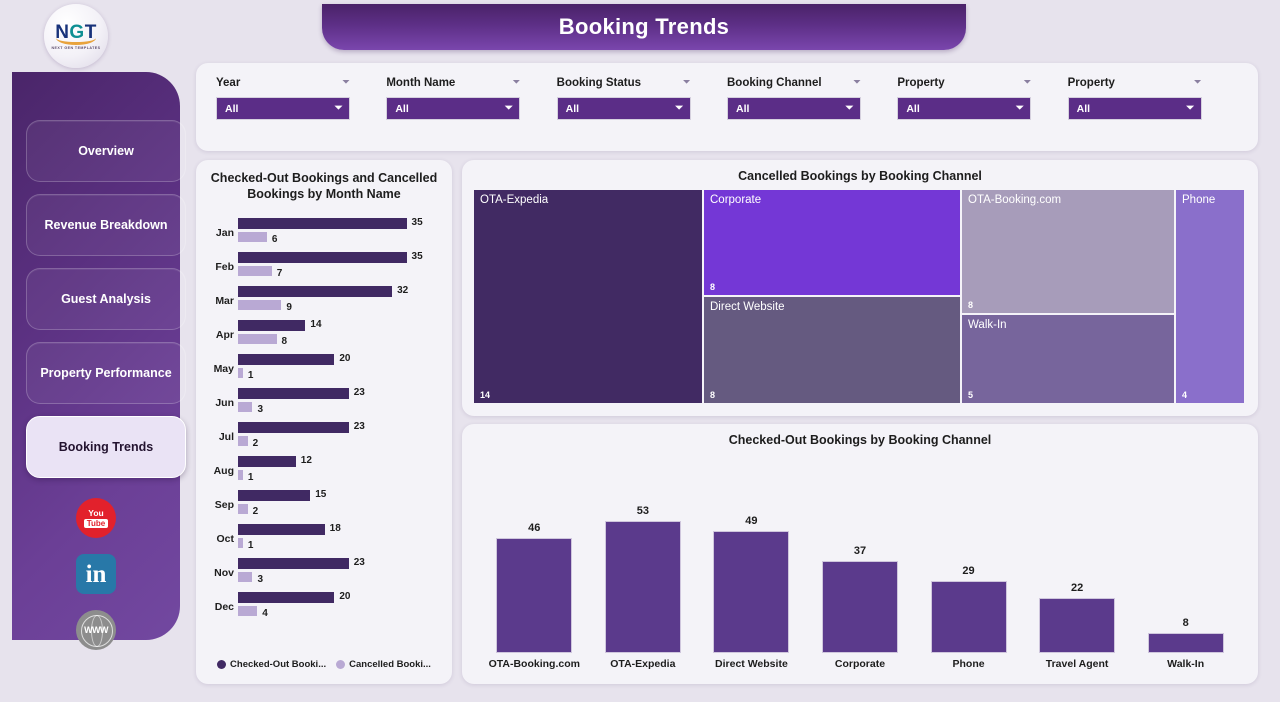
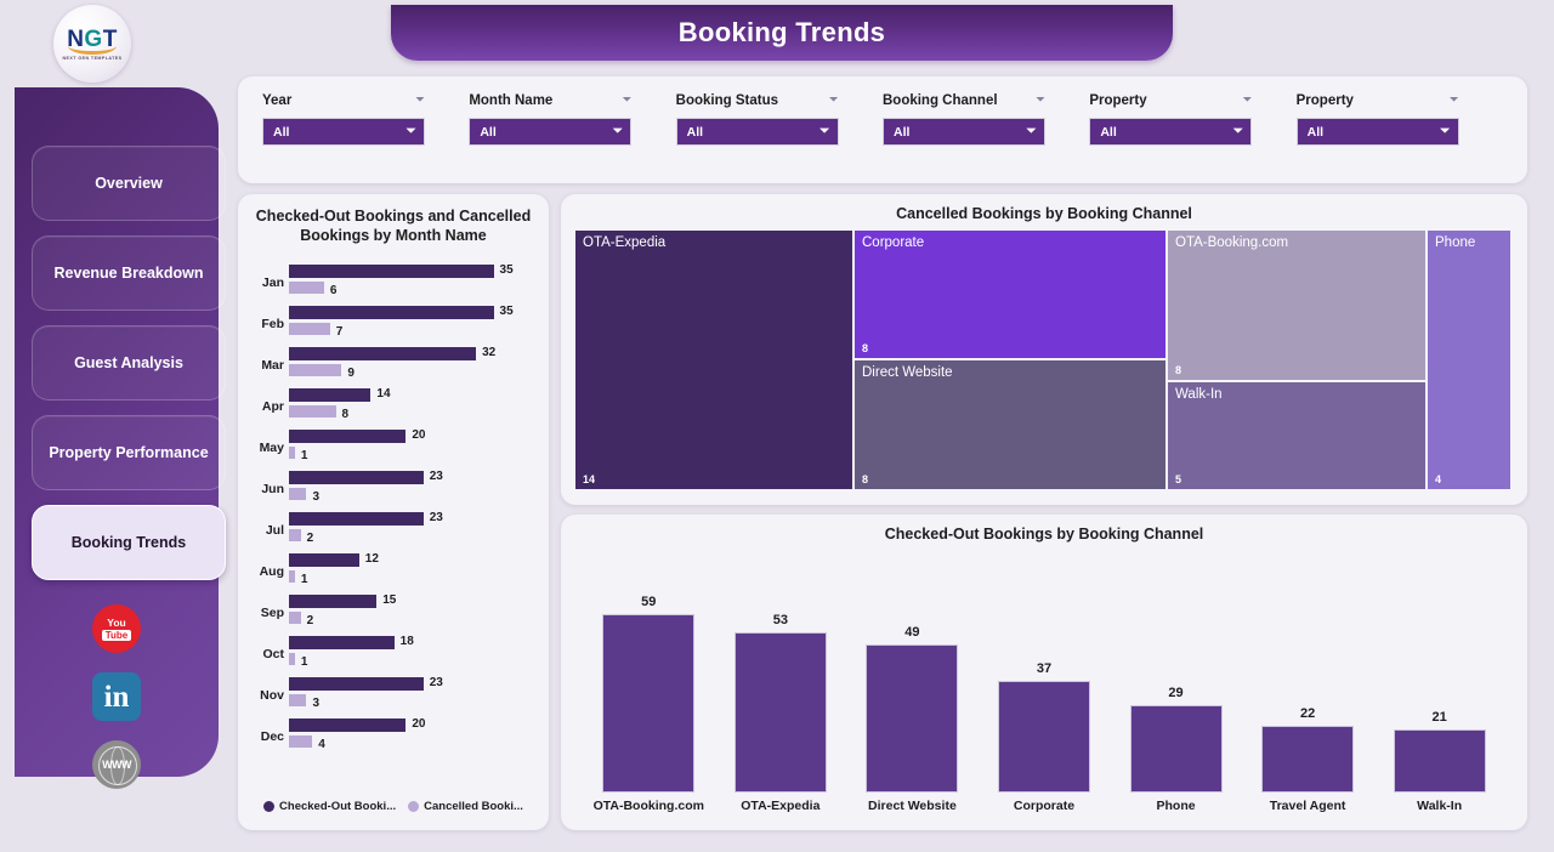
Checked-Out Bookings by Booking Channel/OTA-Booking.com: 46 -> 59
Checked-Out Bookings by Booking Channel/Walk-In: 8 -> 21
